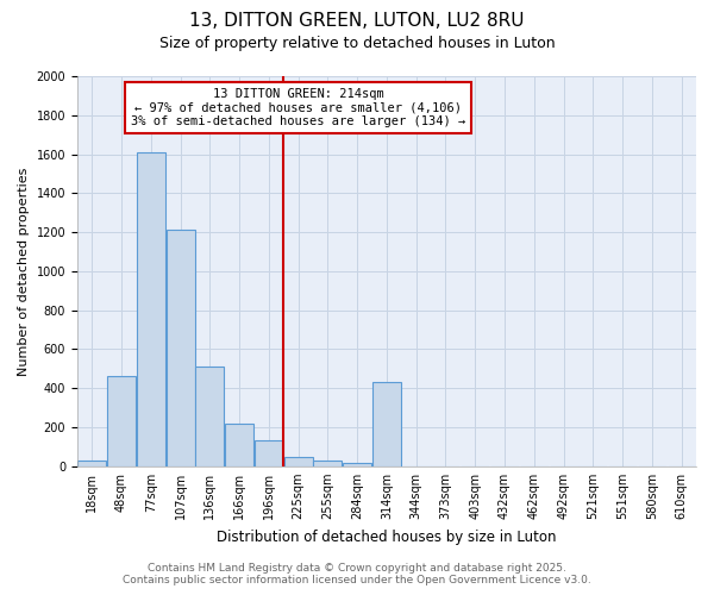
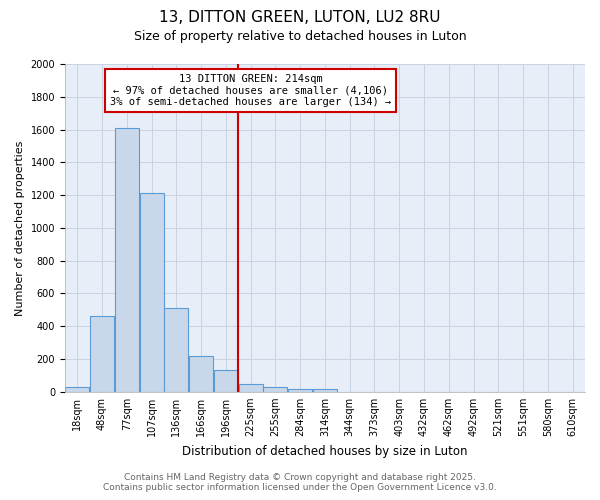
314sqm: 430 -> 20
